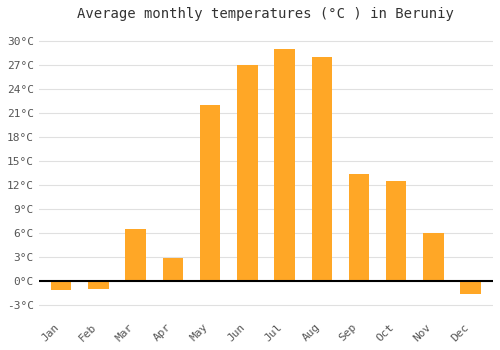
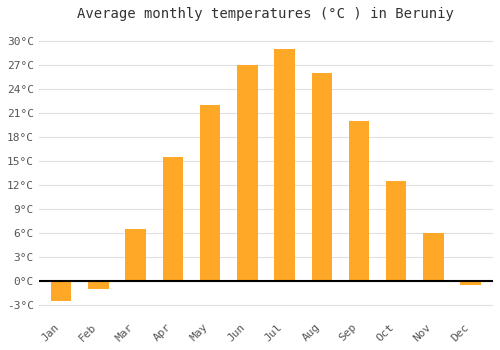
Jan: -1.2°C -> -2.5°C
Apr: 2.8°C -> 15.5°C
Aug: 28.0°C -> 26.0°C
Sep: 13.4°C -> 20.0°C
Dec: -1.6°C -> -0.5°C
